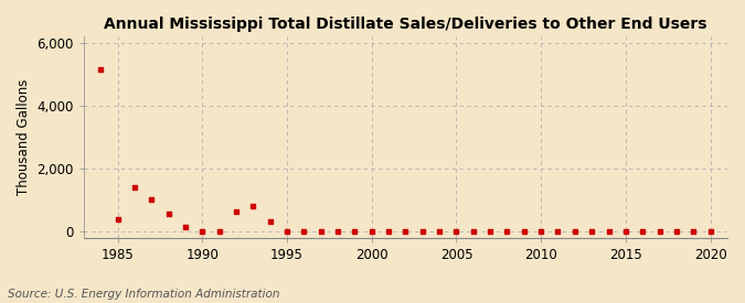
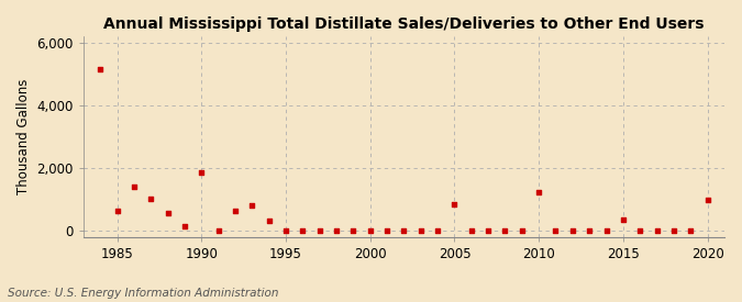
1985: 380 -> 650
1990: 0 -> 1,850
2005: 0 -> 850
2010: 0 -> 1,250
2015: 0 -> 350
2020: 0 -> 1,000
